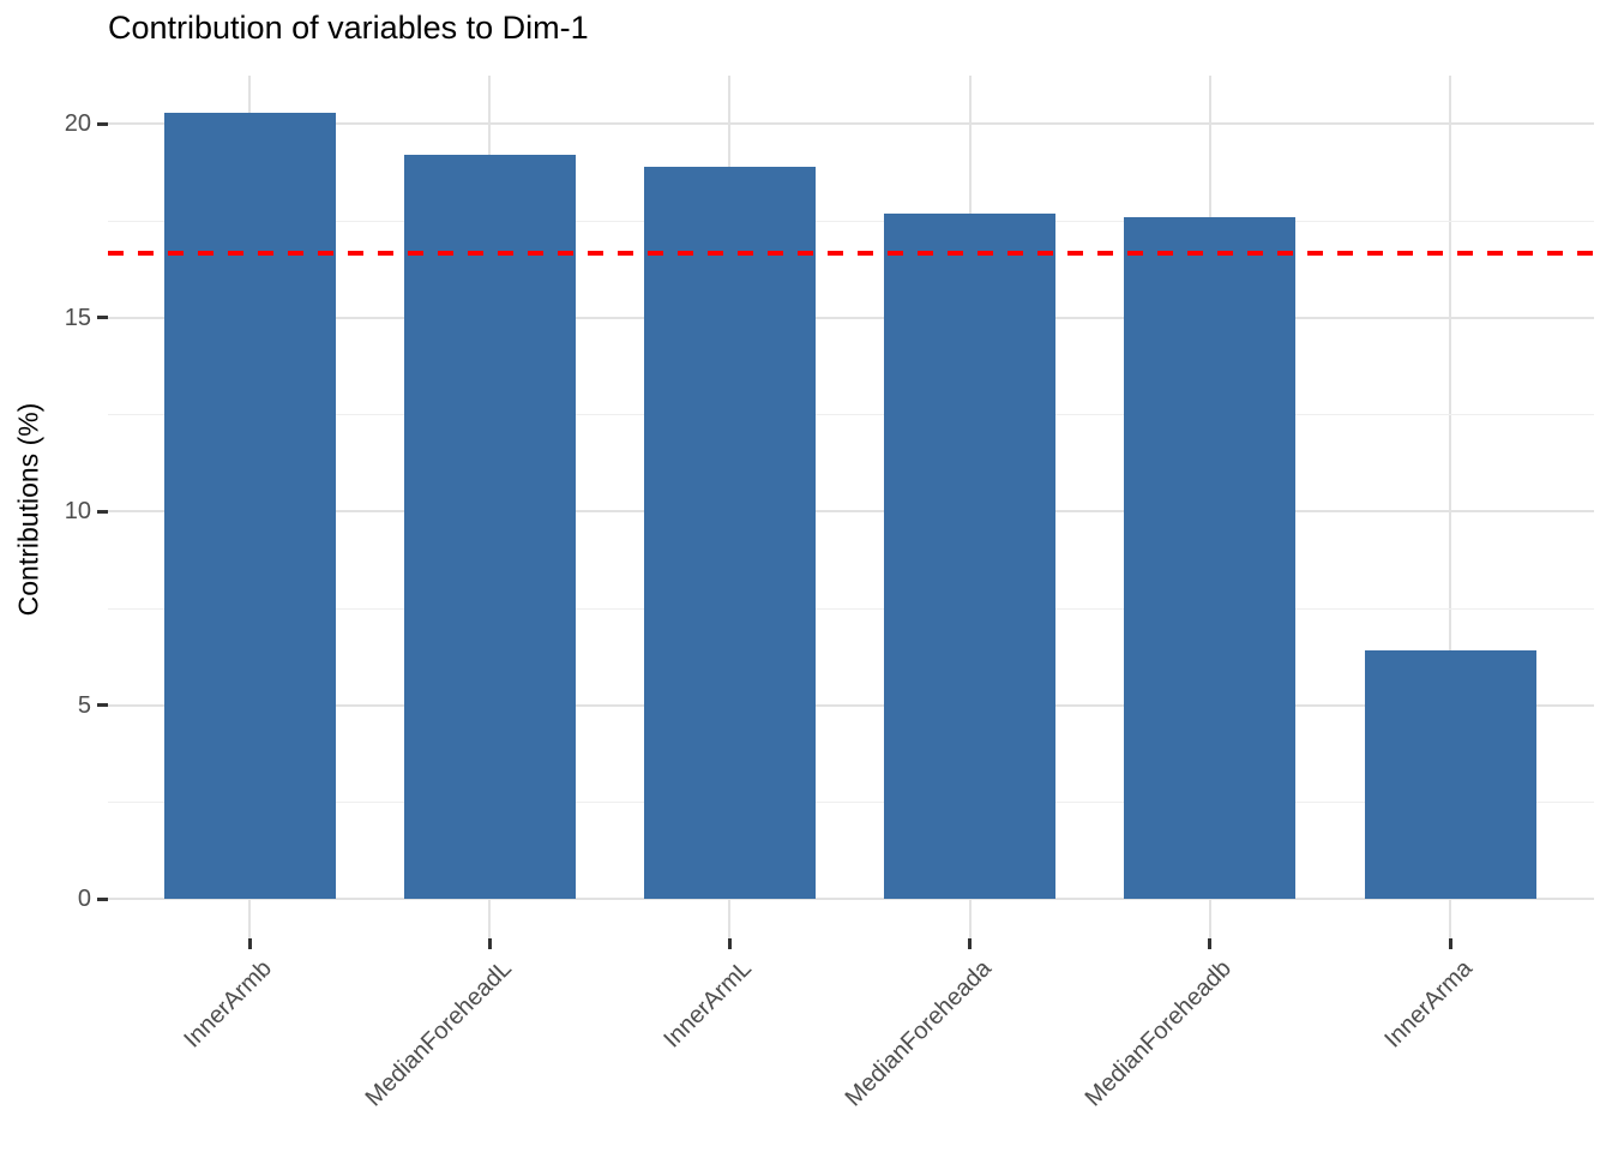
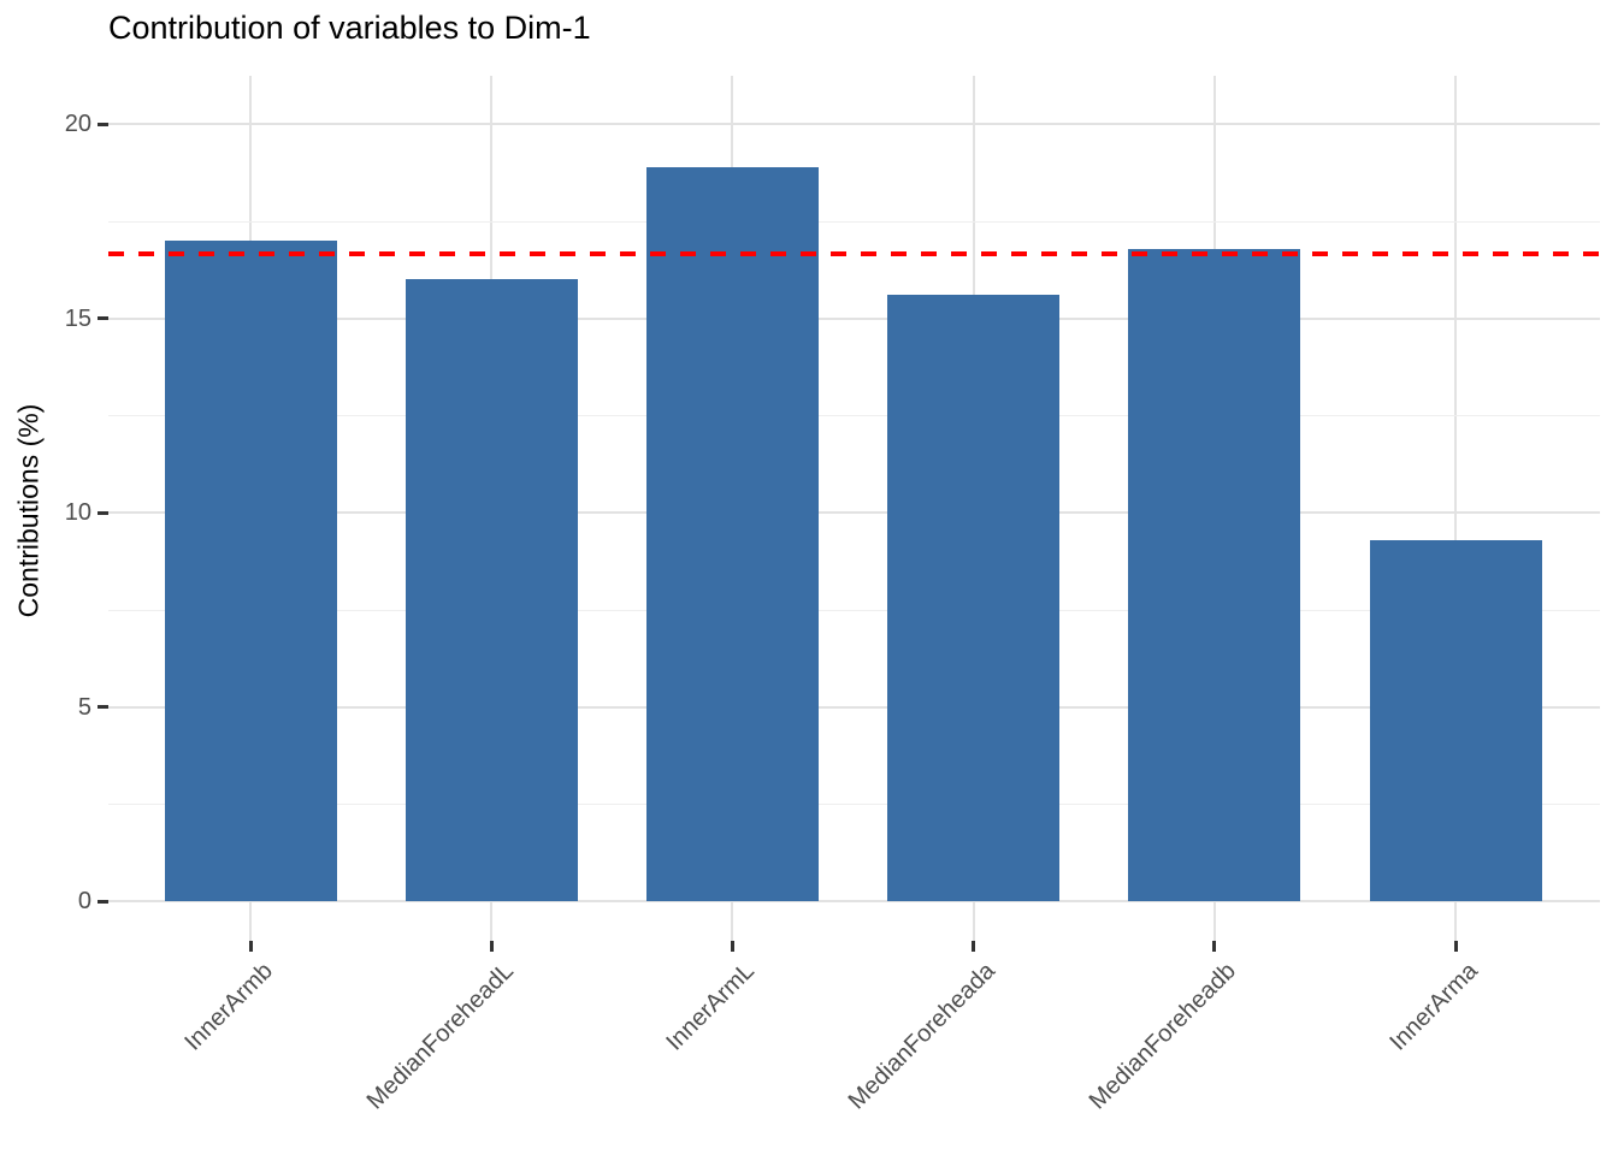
InnerArmb: 20.3 -> 17.0
MedianForeheadL: 19.2 -> 16.0
MedianForeheada: 17.7 -> 15.6
MedianForeheadb: 17.6 -> 16.8
InnerArma: 6.4 -> 9.3
